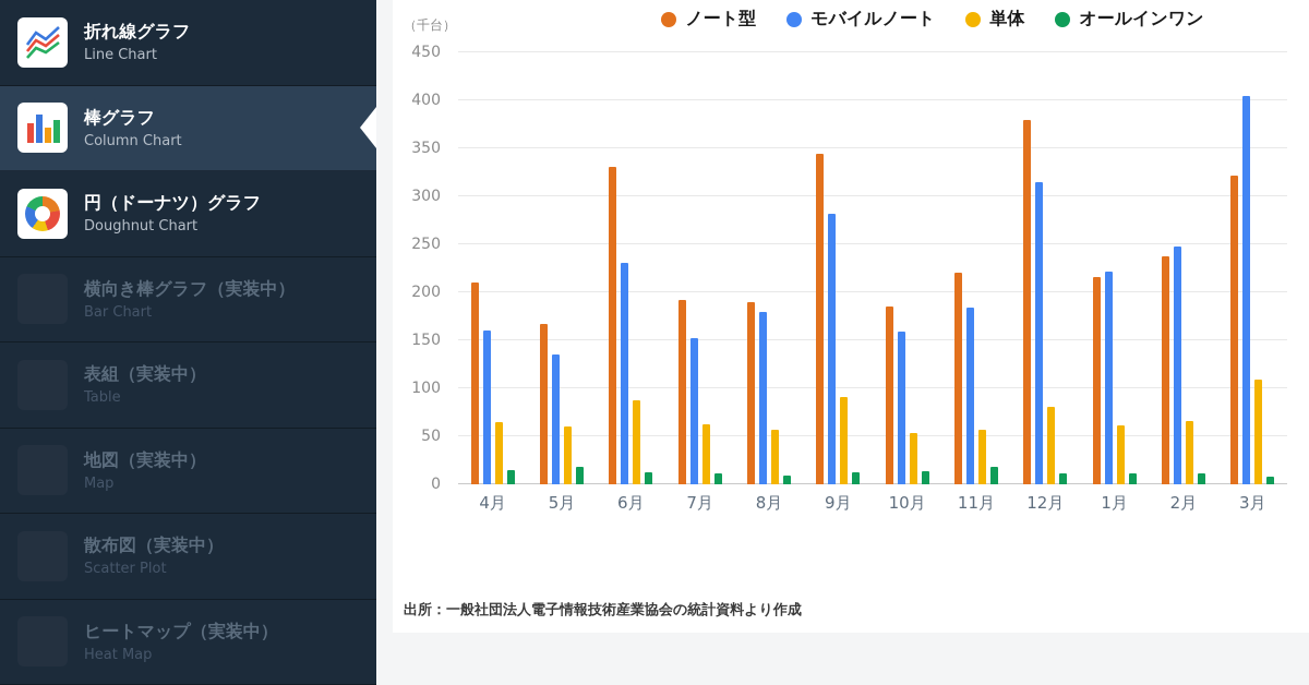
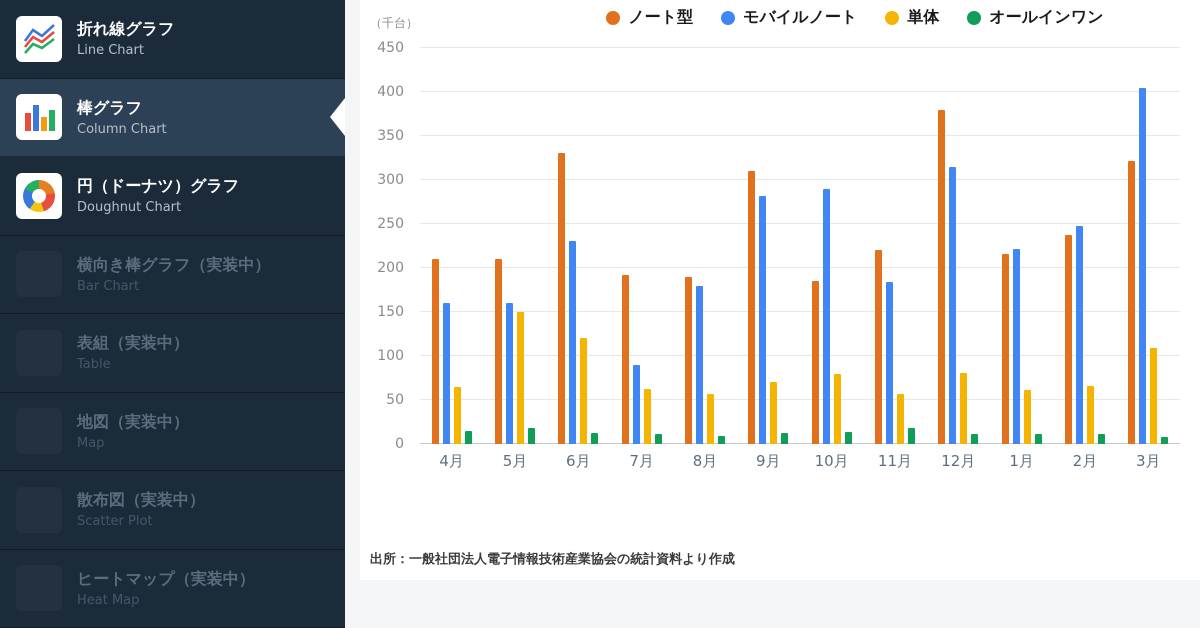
ノート型/5月: 170 -> 210
モバイルノート/5月: 140 -> 160
単体/5月: 60 -> 150
単体/6月: 90 -> 120
モバイルノート/7月: 150 -> 90
ノート型/9月: 340 -> 310
単体/9月: 90 -> 70
モバイルノート/10月: 160 -> 290
単体/10月: 50 -> 80
